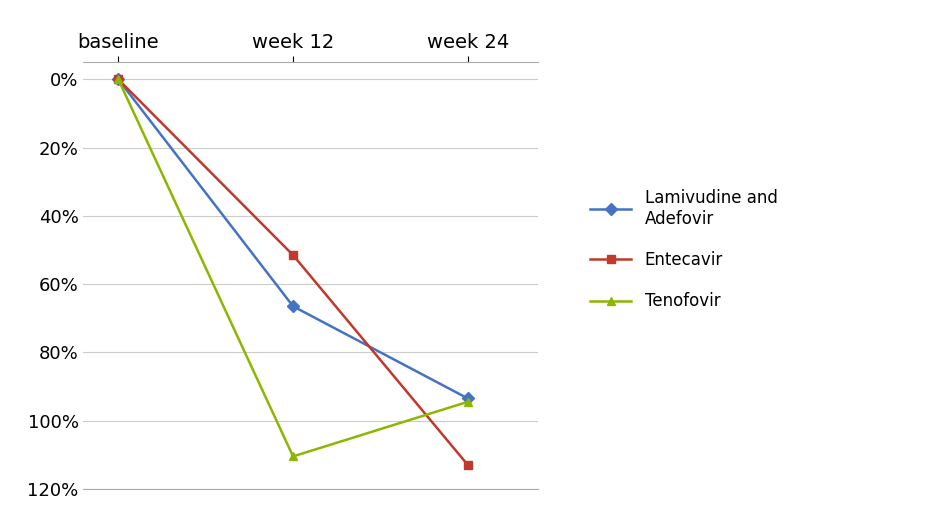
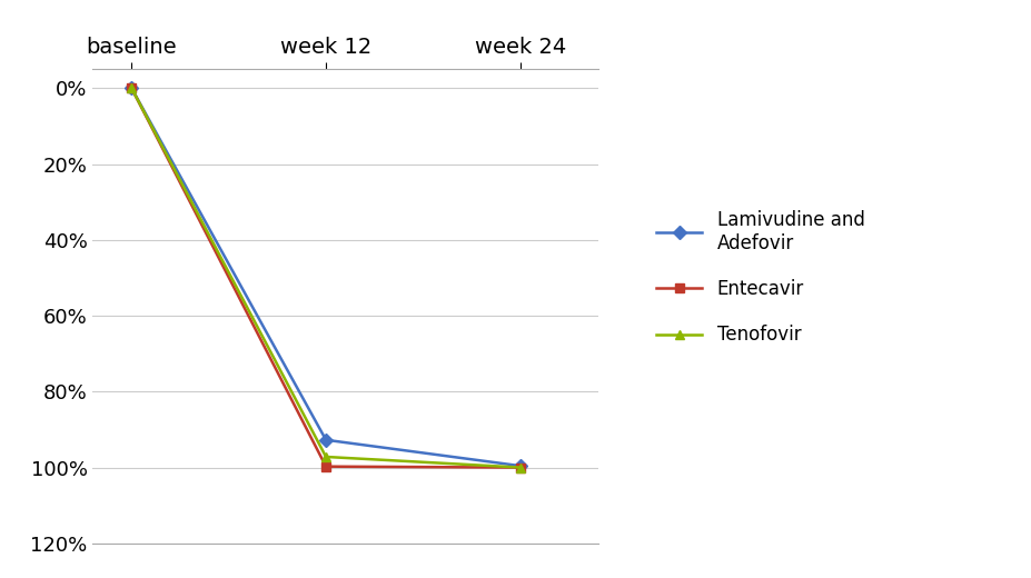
Lamivudine and Adefovir/week 12: 66.5% -> 92.7%
Entecavir/week 12: 51.5% -> 99.7%
Tenofovir/week 12: 110.5% -> 97.2%
Lamivudine and Adefovir/week 24: 93.5% -> 99.6%
Entecavir/week 24: 113.0% -> 100.0%
Tenofovir/week 24: 94.5% -> 100.0%
